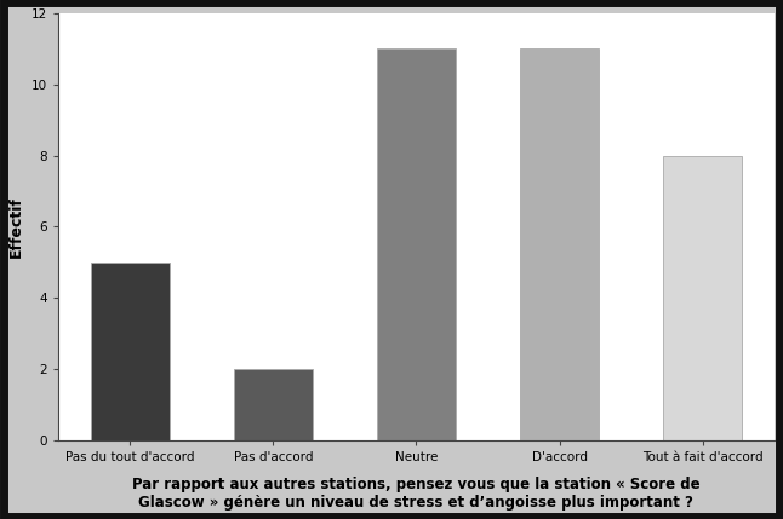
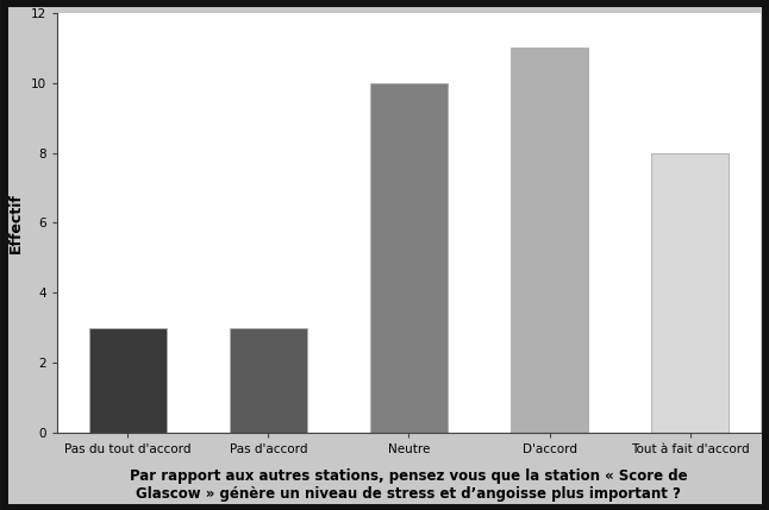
Pas du tout d'accord: 5 -> 3
Pas d'accord: 2 -> 3
Neutre: 11 -> 10
